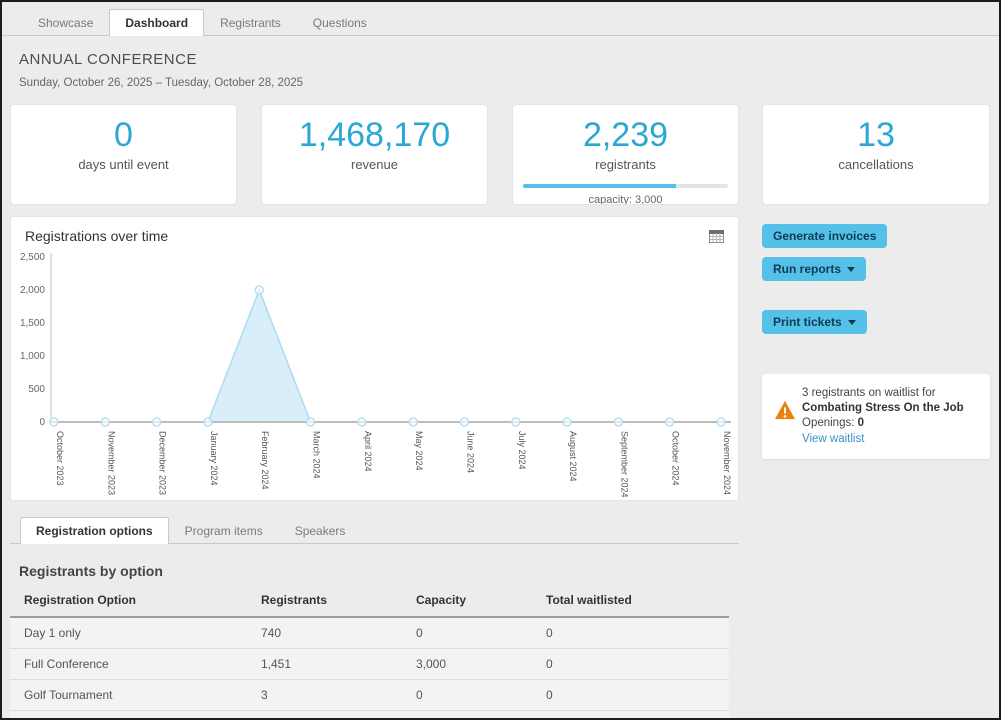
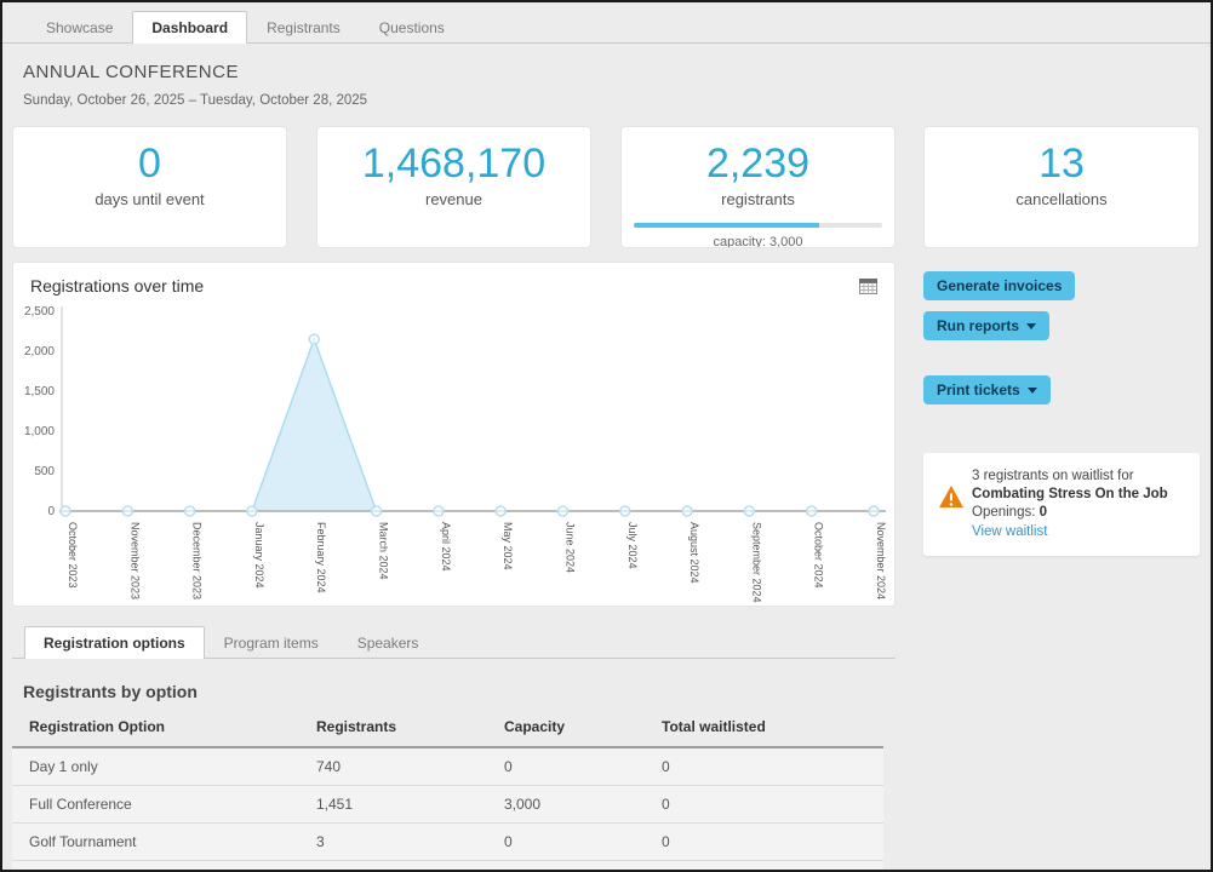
February 2024: 2000 -> 2200
